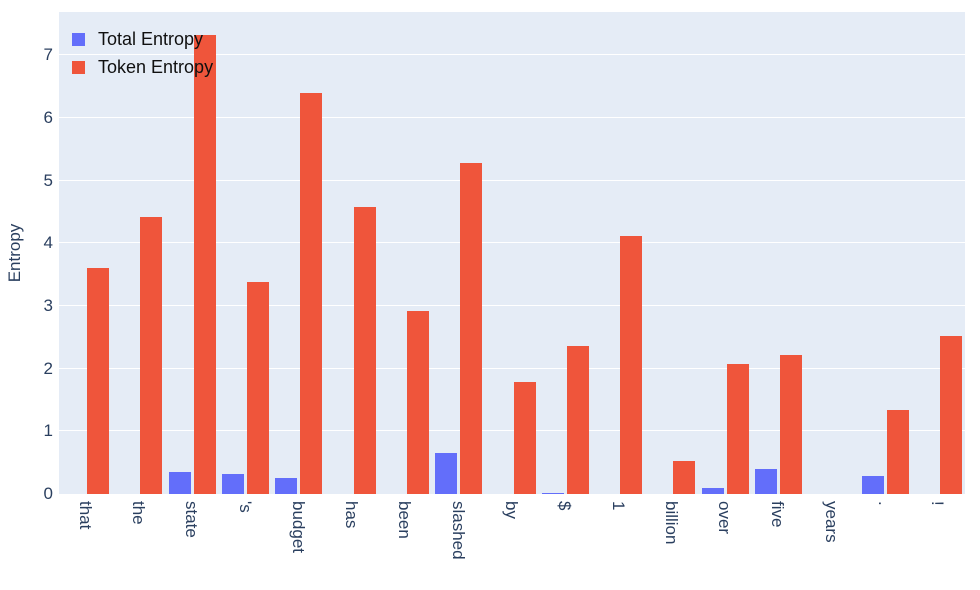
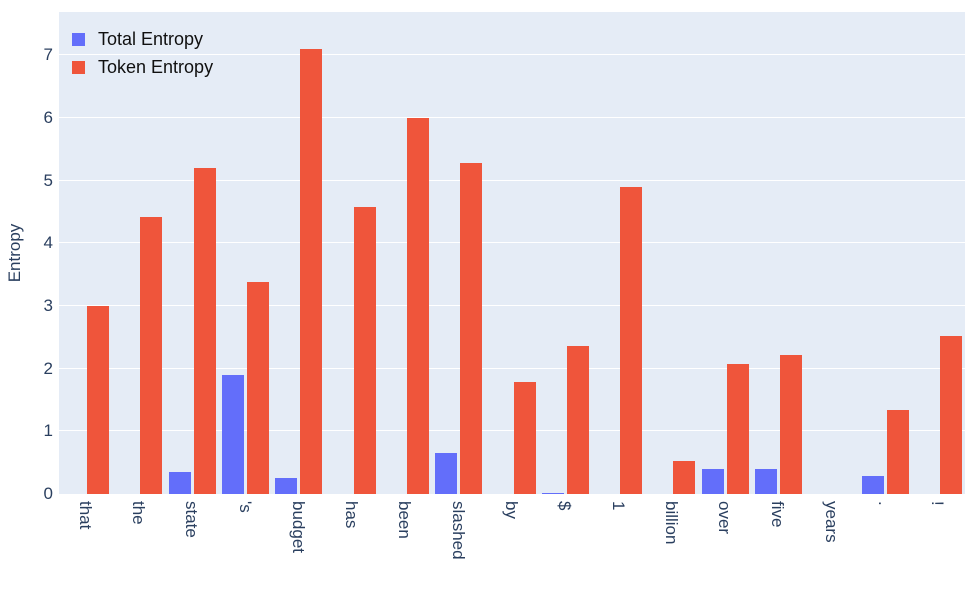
Token Entropy/that: 3.6 -> 3.0
Token Entropy/state: 7.3 -> 5.2
Total Entropy/'s: 0.3 -> 1.9
Token Entropy/budget: 6.4 -> 7.1
Token Entropy/been: 2.9 -> 6.0
Token Entropy/1: 4.1 -> 4.9
Total Entropy/over: 0.1 -> 0.4
